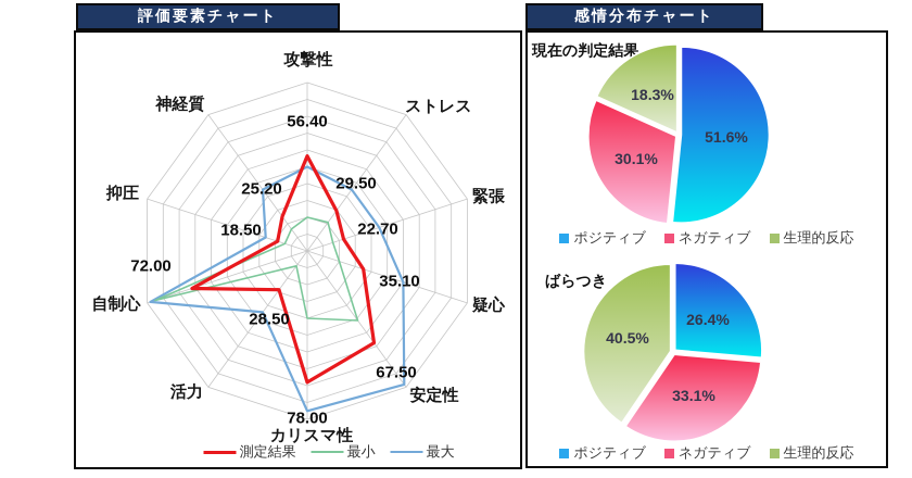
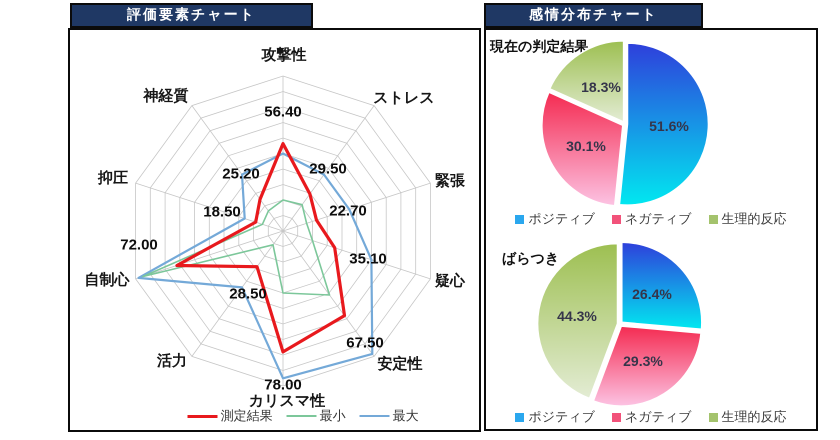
ばらつき/ネガティブ: 33.1% -> 29.3%
ばらつき/生理的反応: 40.5% -> 44.3%
